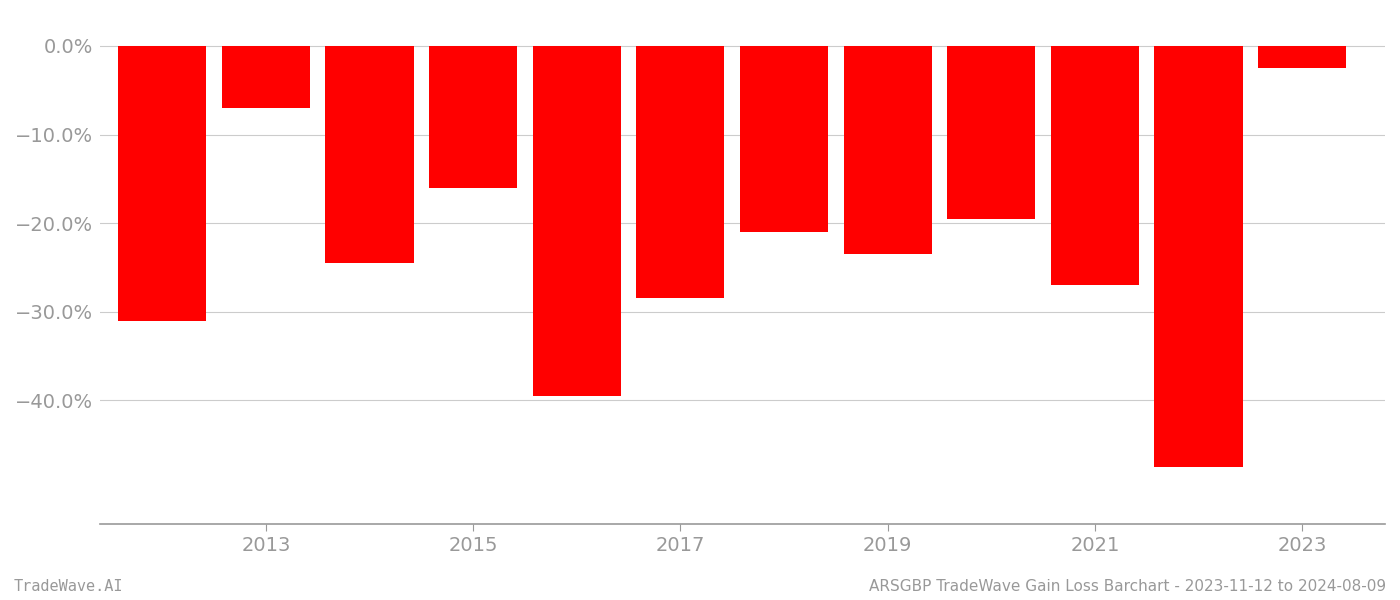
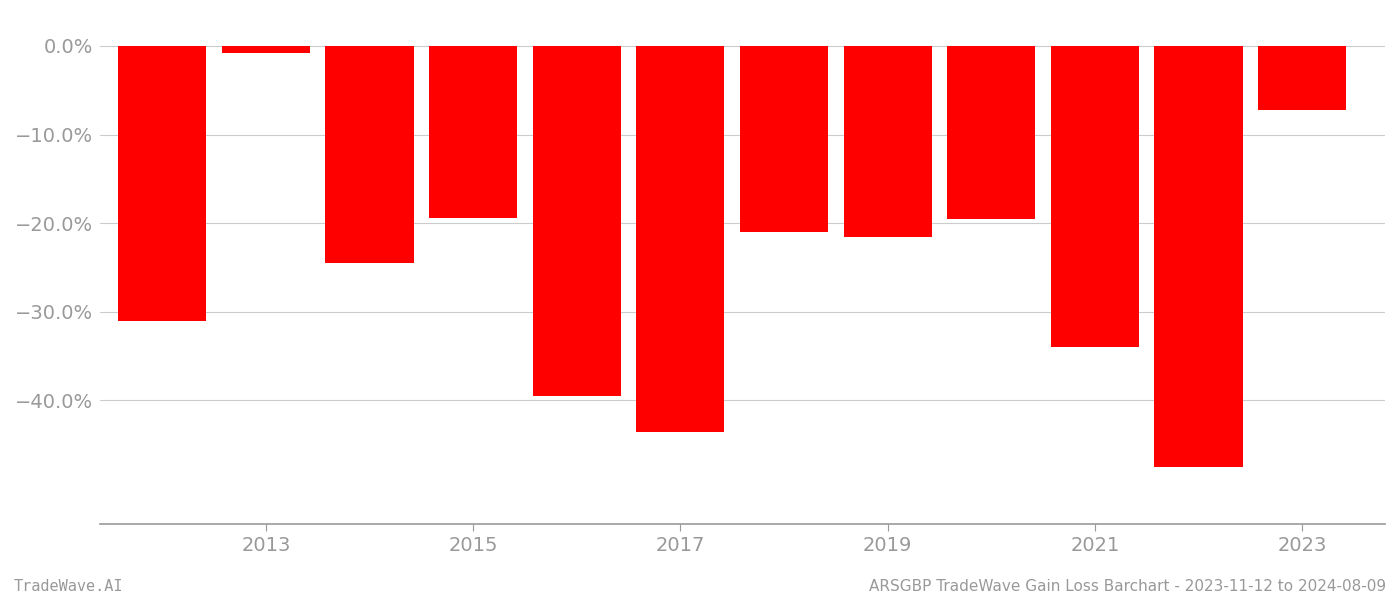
2013: -7.0% -> -0.8%
2015: -16.0% -> -19.4%
2017: -28.5% -> -43.6%
2019: -23.5% -> -21.6%
2021: -27.0% -> -34.0%
2023: -2.5% -> -7.2%
